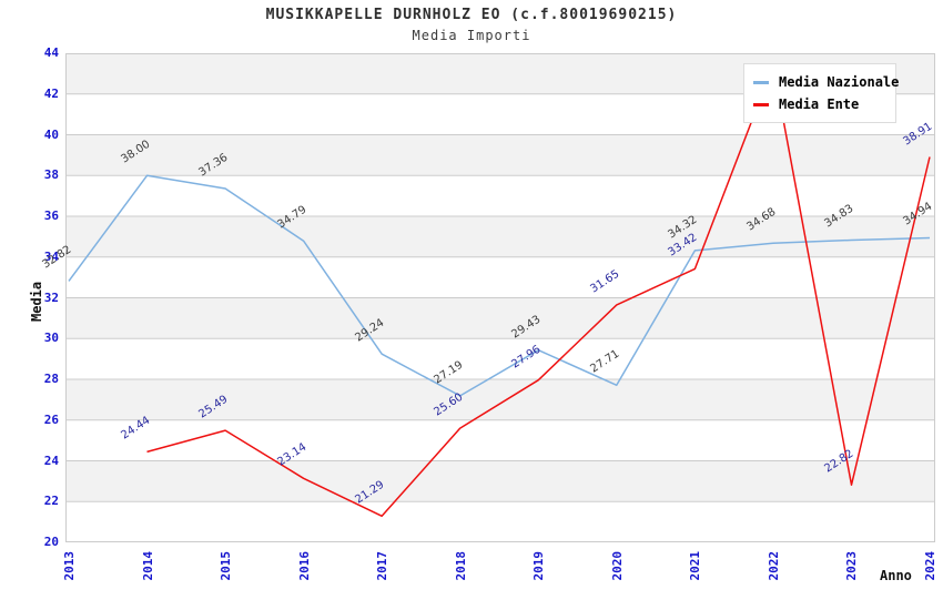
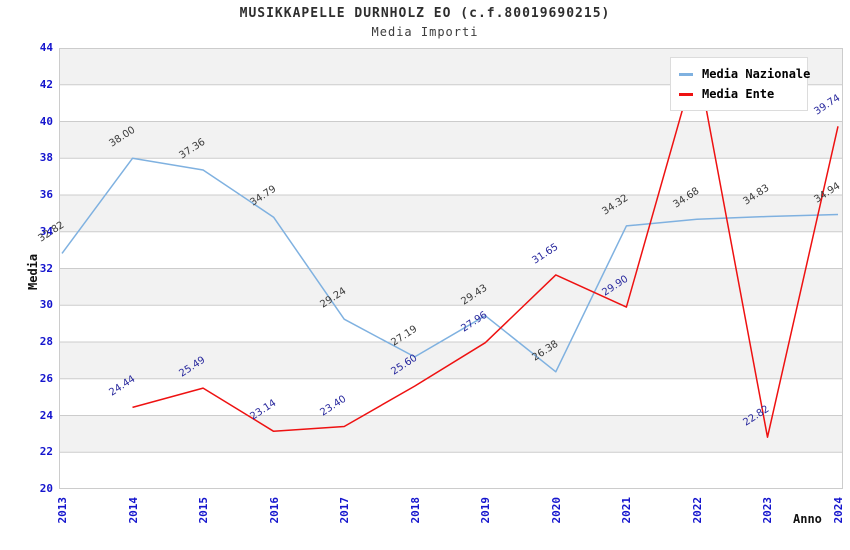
Media Ente/2017: 21.29 -> 23.40
Media Nazionale/2020: 27.71 -> 26.38
Media Ente/2021: 33.42 -> 29.90
Media Ente/2024: 38.91 -> 39.74
